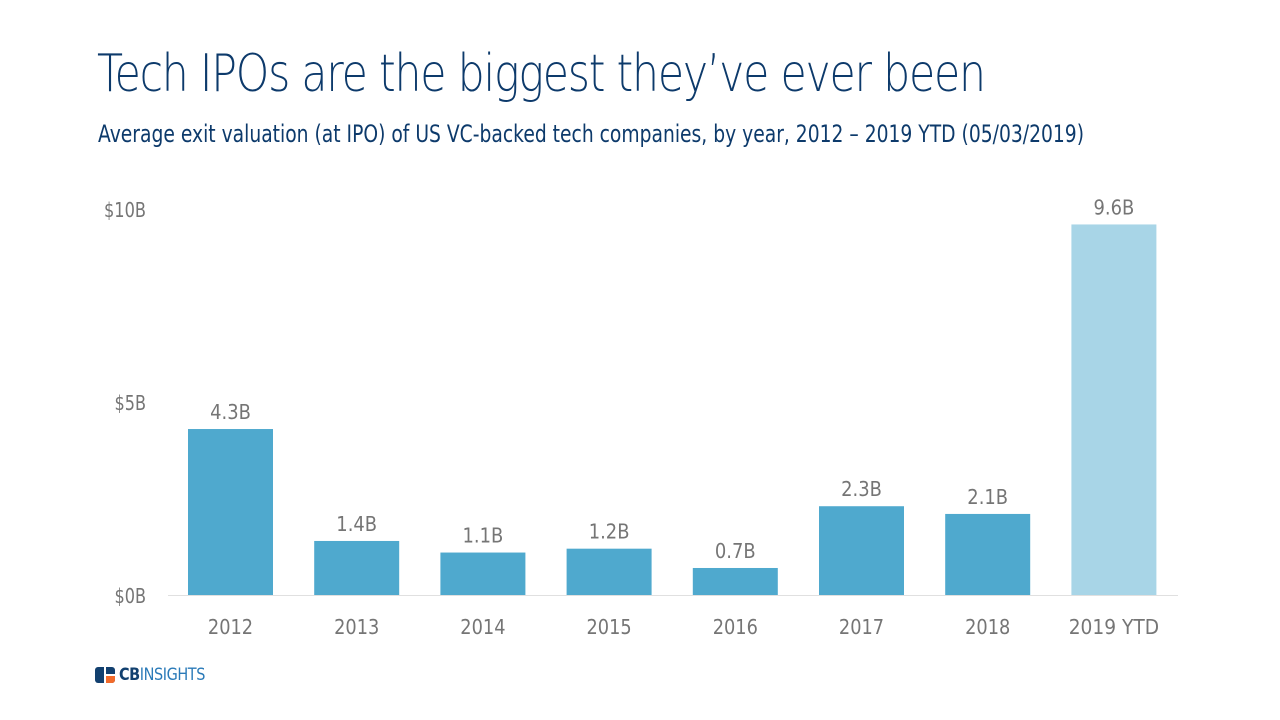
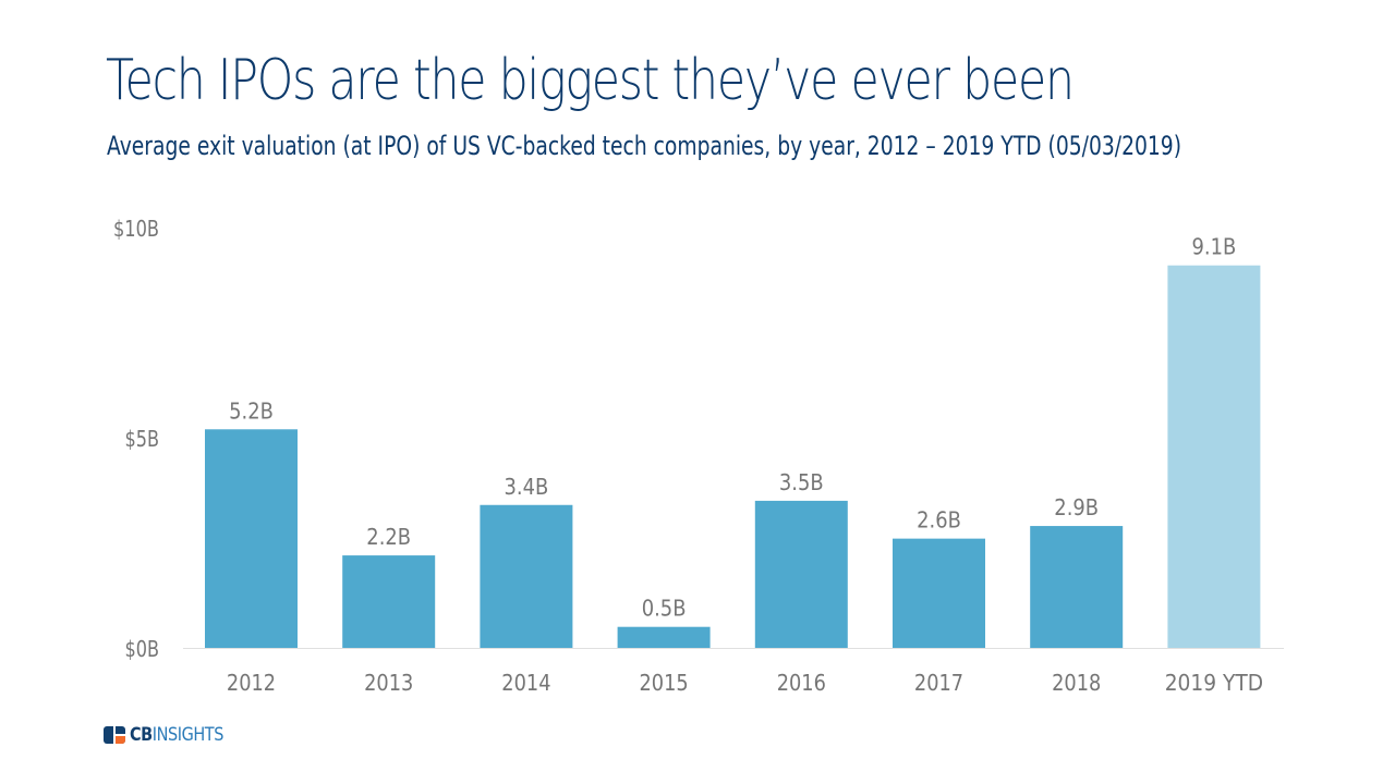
2012: 4.3B -> 5.2B
2013: 1.4B -> 2.2B
2014: 1.1B -> 3.4B
2015: 1.2B -> 0.5B
2016: 0.7B -> 3.5B
2017: 2.3B -> 2.6B
2018: 2.1B -> 2.9B
2019 YTD: 9.6B -> 9.1B
